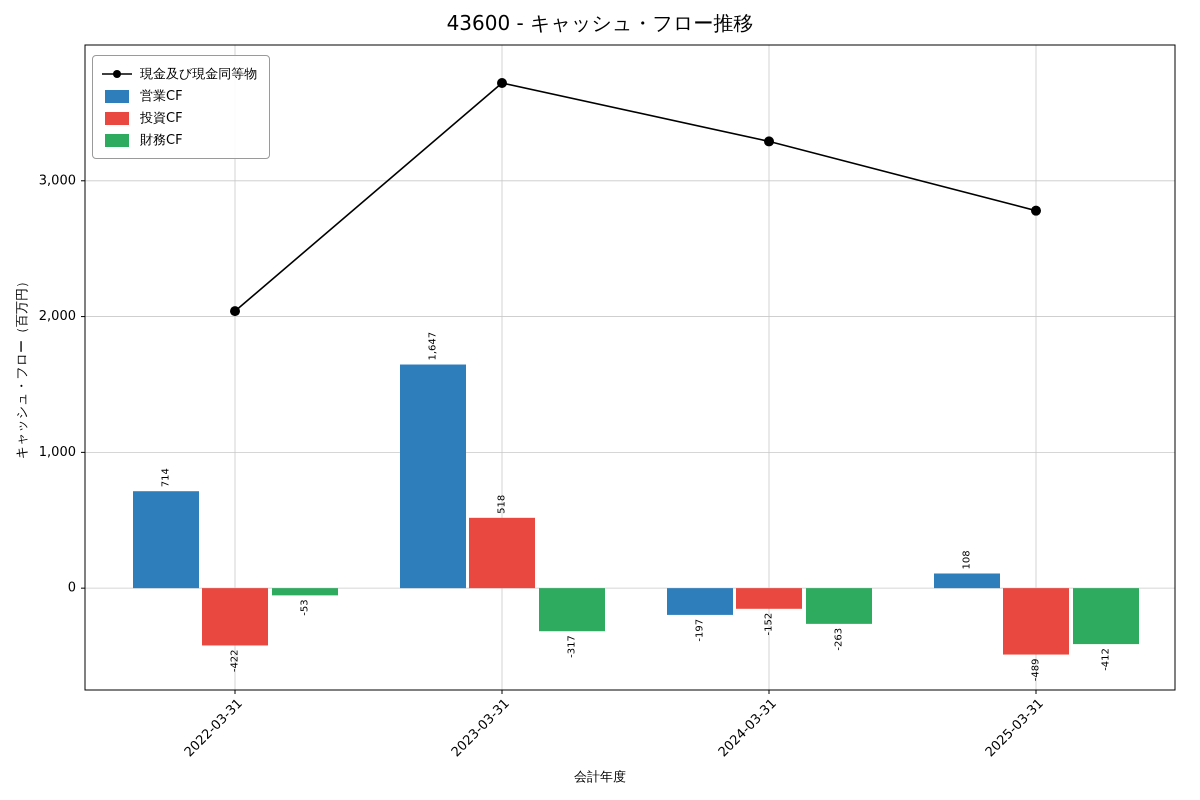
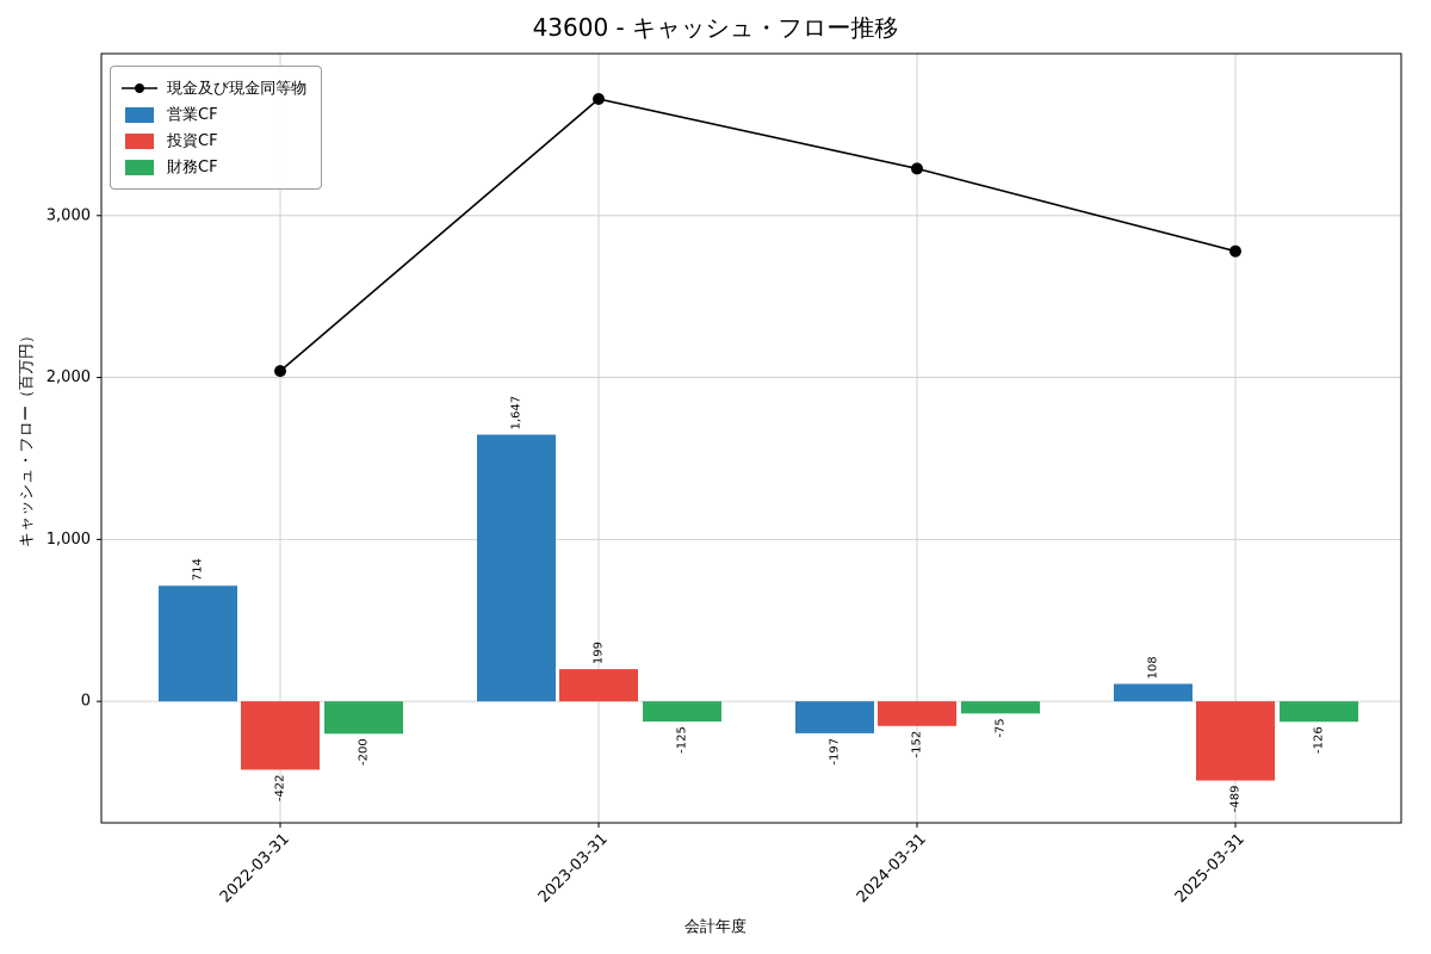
財務CF/2022-03-31: -53 -> -200
投資CF/2023-03-31: 518 -> 199
財務CF/2023-03-31: -317 -> -125
財務CF/2024-03-31: -263 -> -75
財務CF/2025-03-31: -412 -> -126
